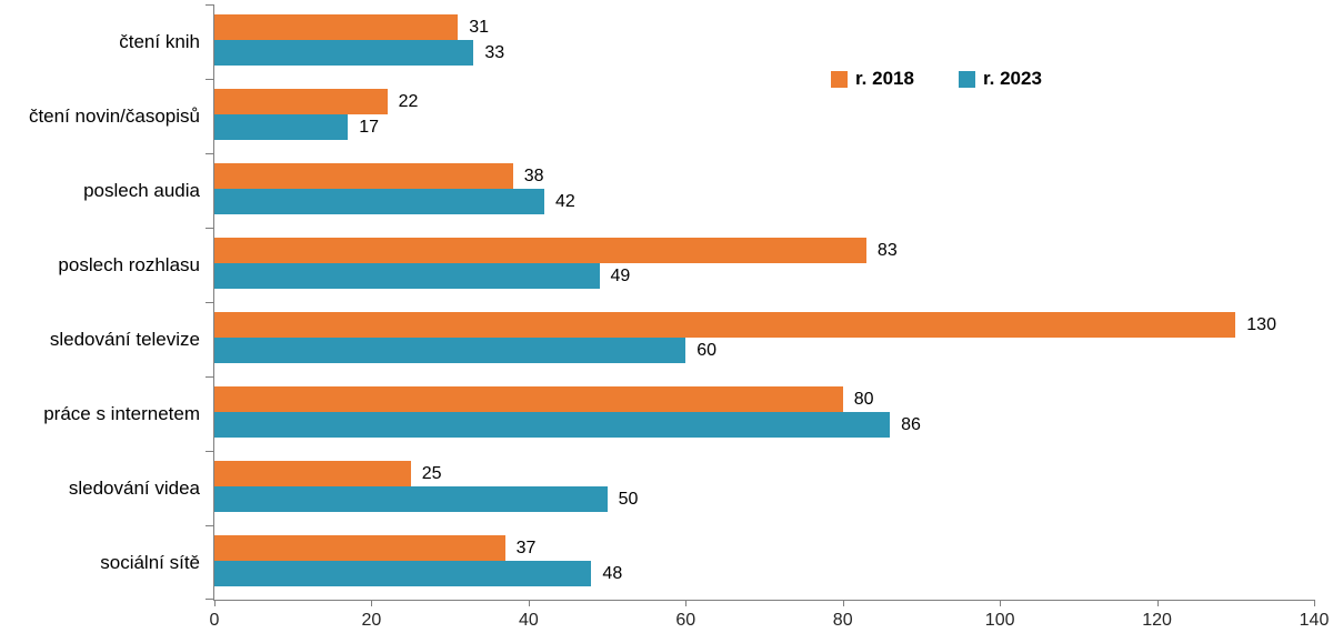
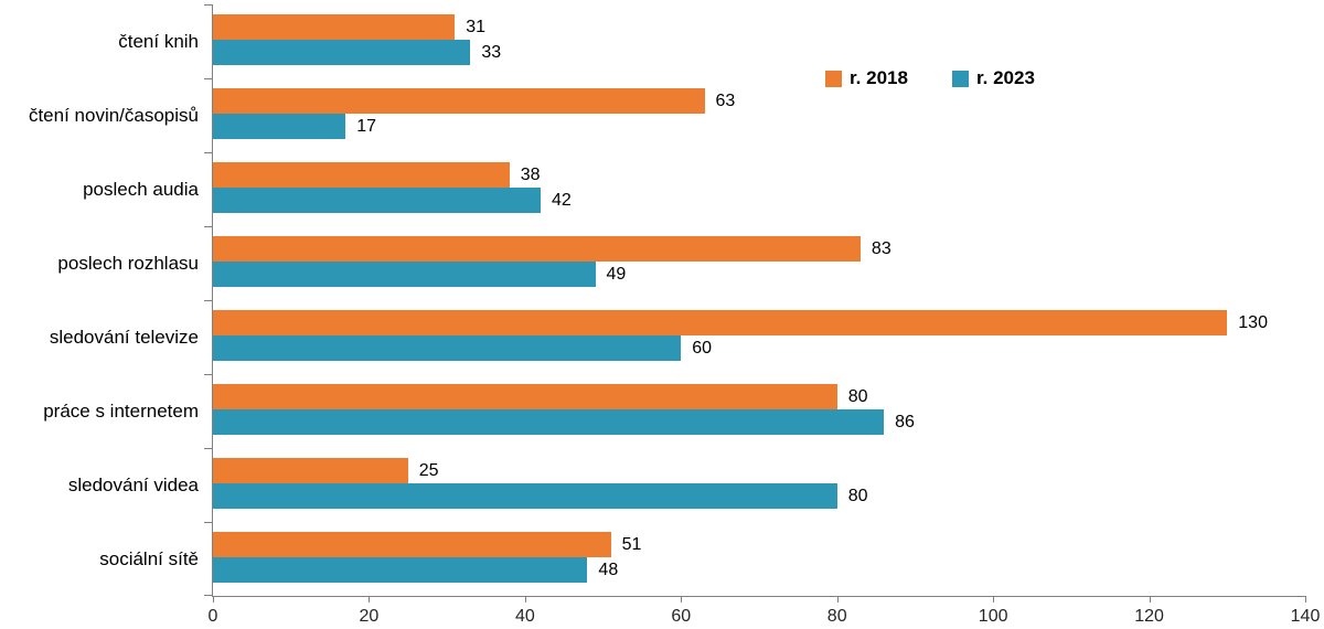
r. 2018/čtení novin/časopisů: 22 -> 63
r. 2023/sledování videa: 50 -> 80
r. 2018/sociální sítě: 37 -> 51
